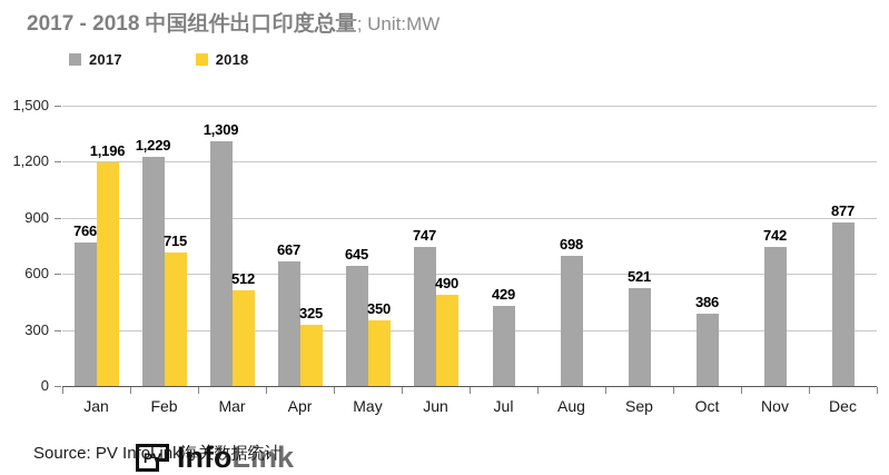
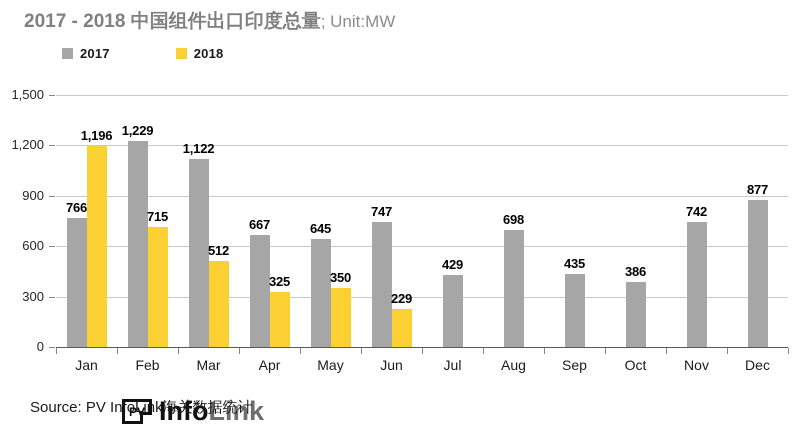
2017/Mar: 1,309 -> 1,122
2018/Jun: 490 -> 229
2017/Sep: 521 -> 435
